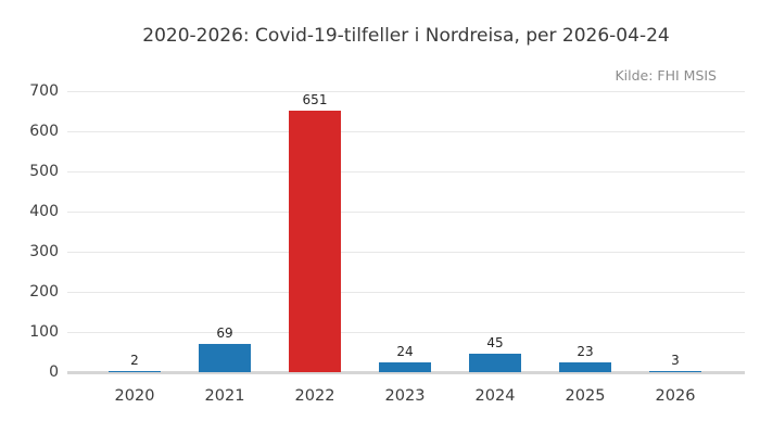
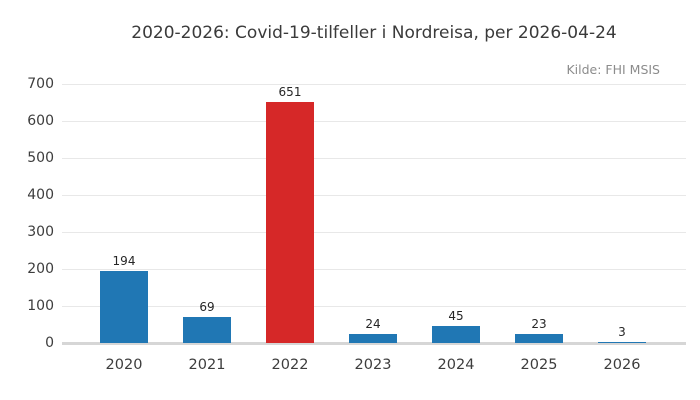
2020: 2 -> 194
